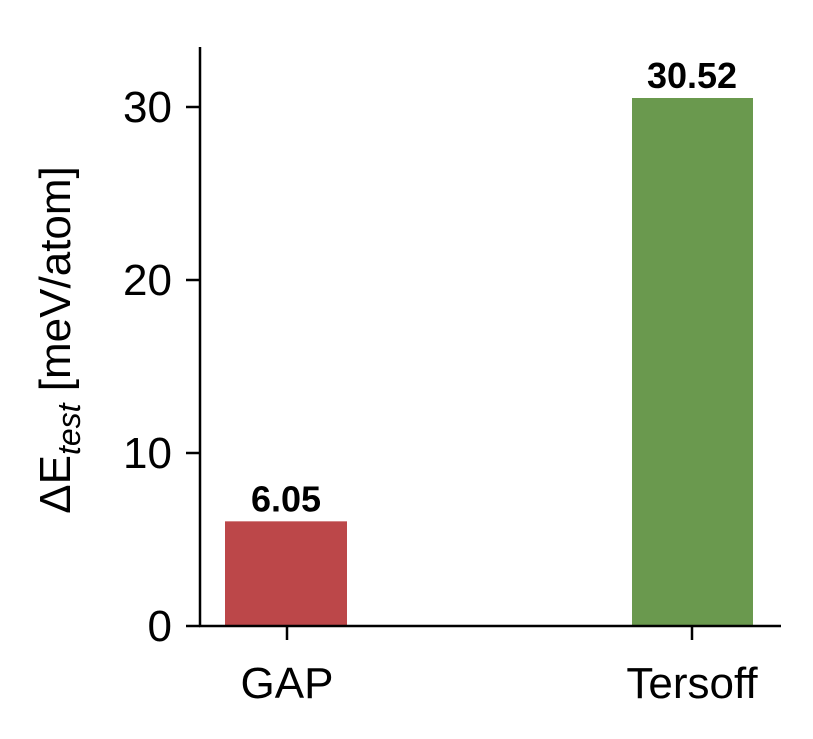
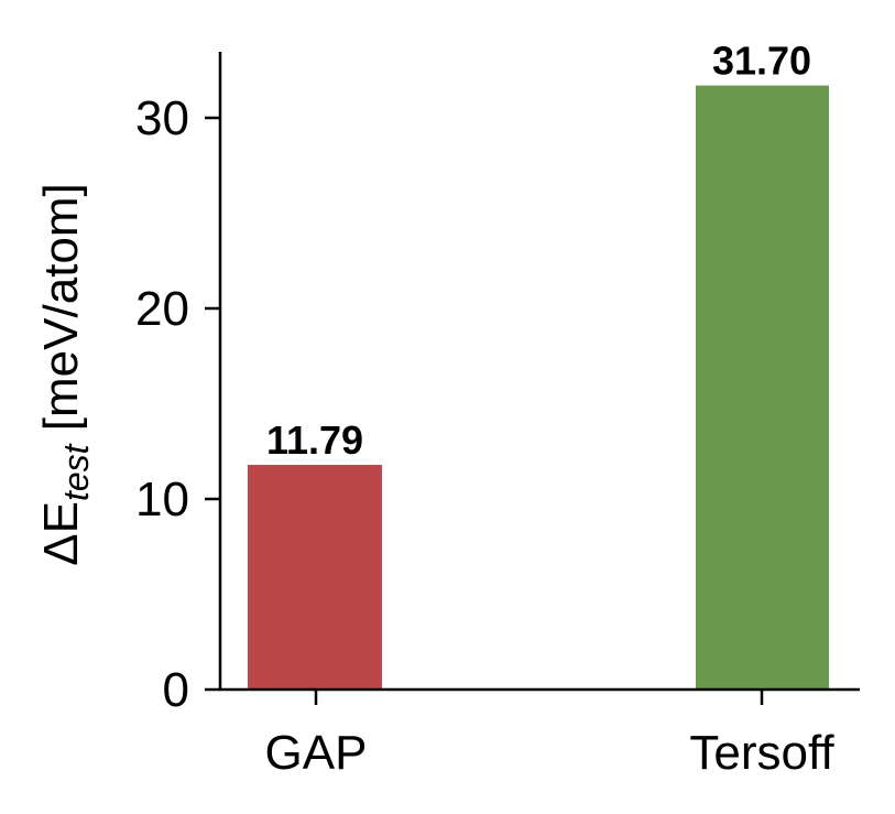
GAP: 6.05 -> 11.79
Tersoff: 30.52 -> 31.70
